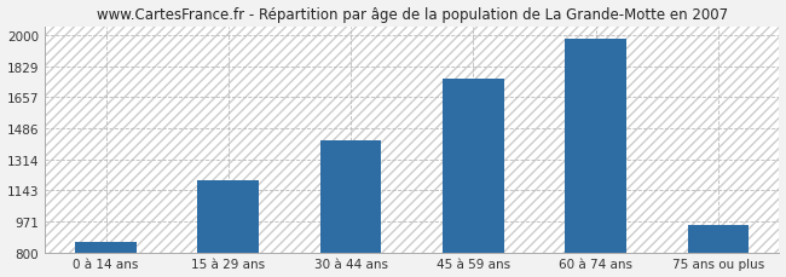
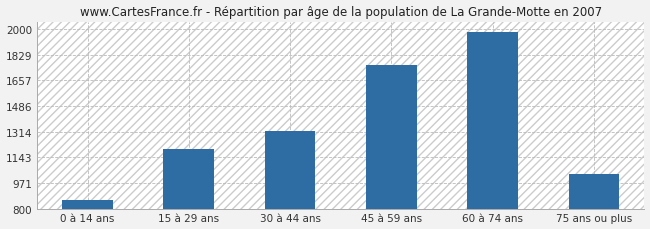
30 à 44 ans: 1420 -> 1320
75 ans ou plus: 950 -> 1030
